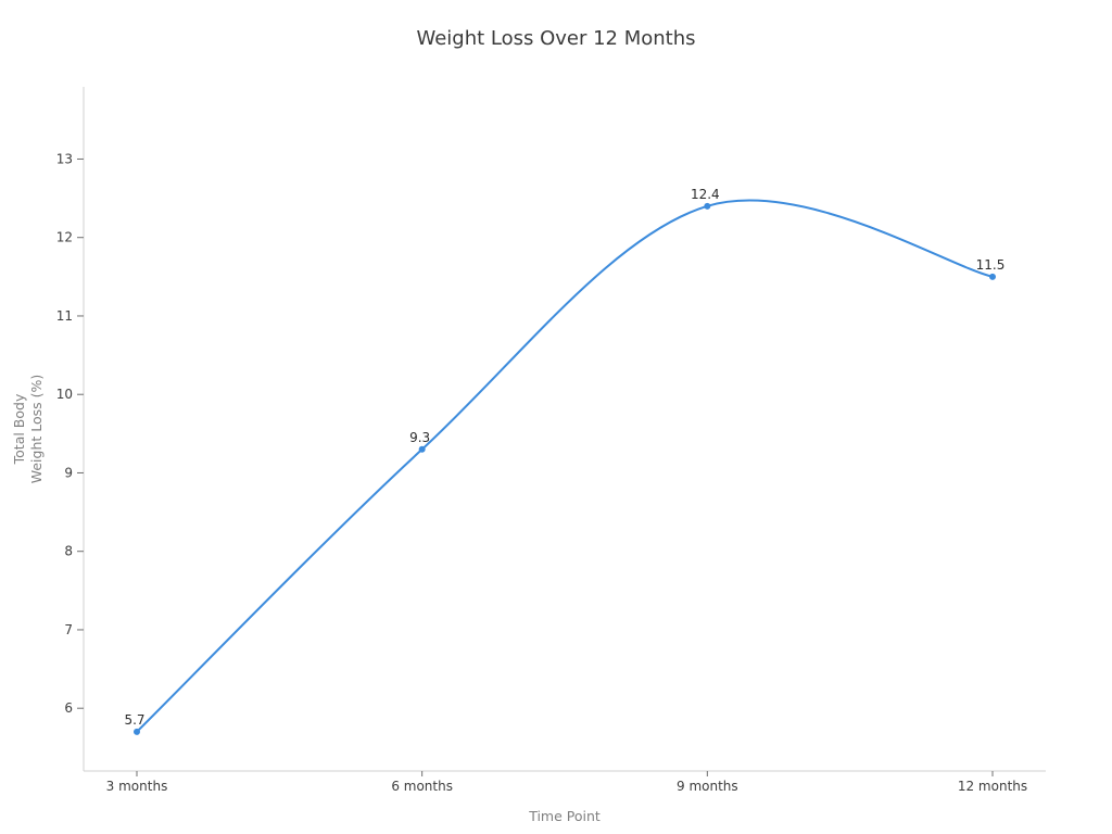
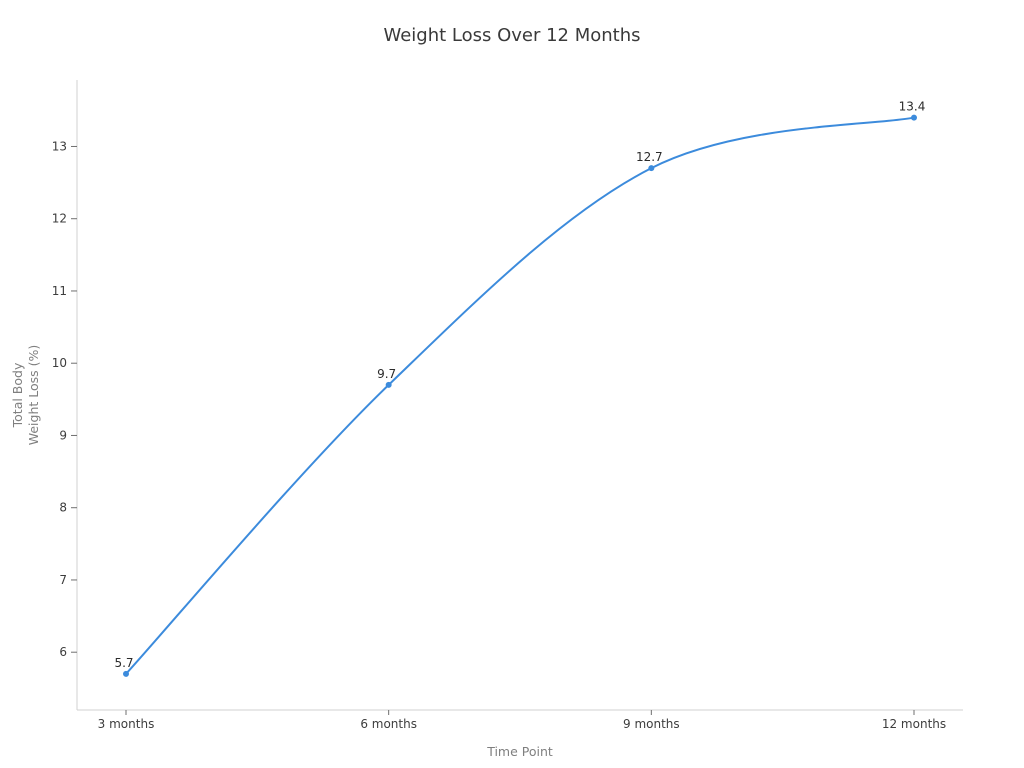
6 months: 9.3 -> 9.7
9 months: 12.4 -> 12.7
12 months: 11.5 -> 13.4
